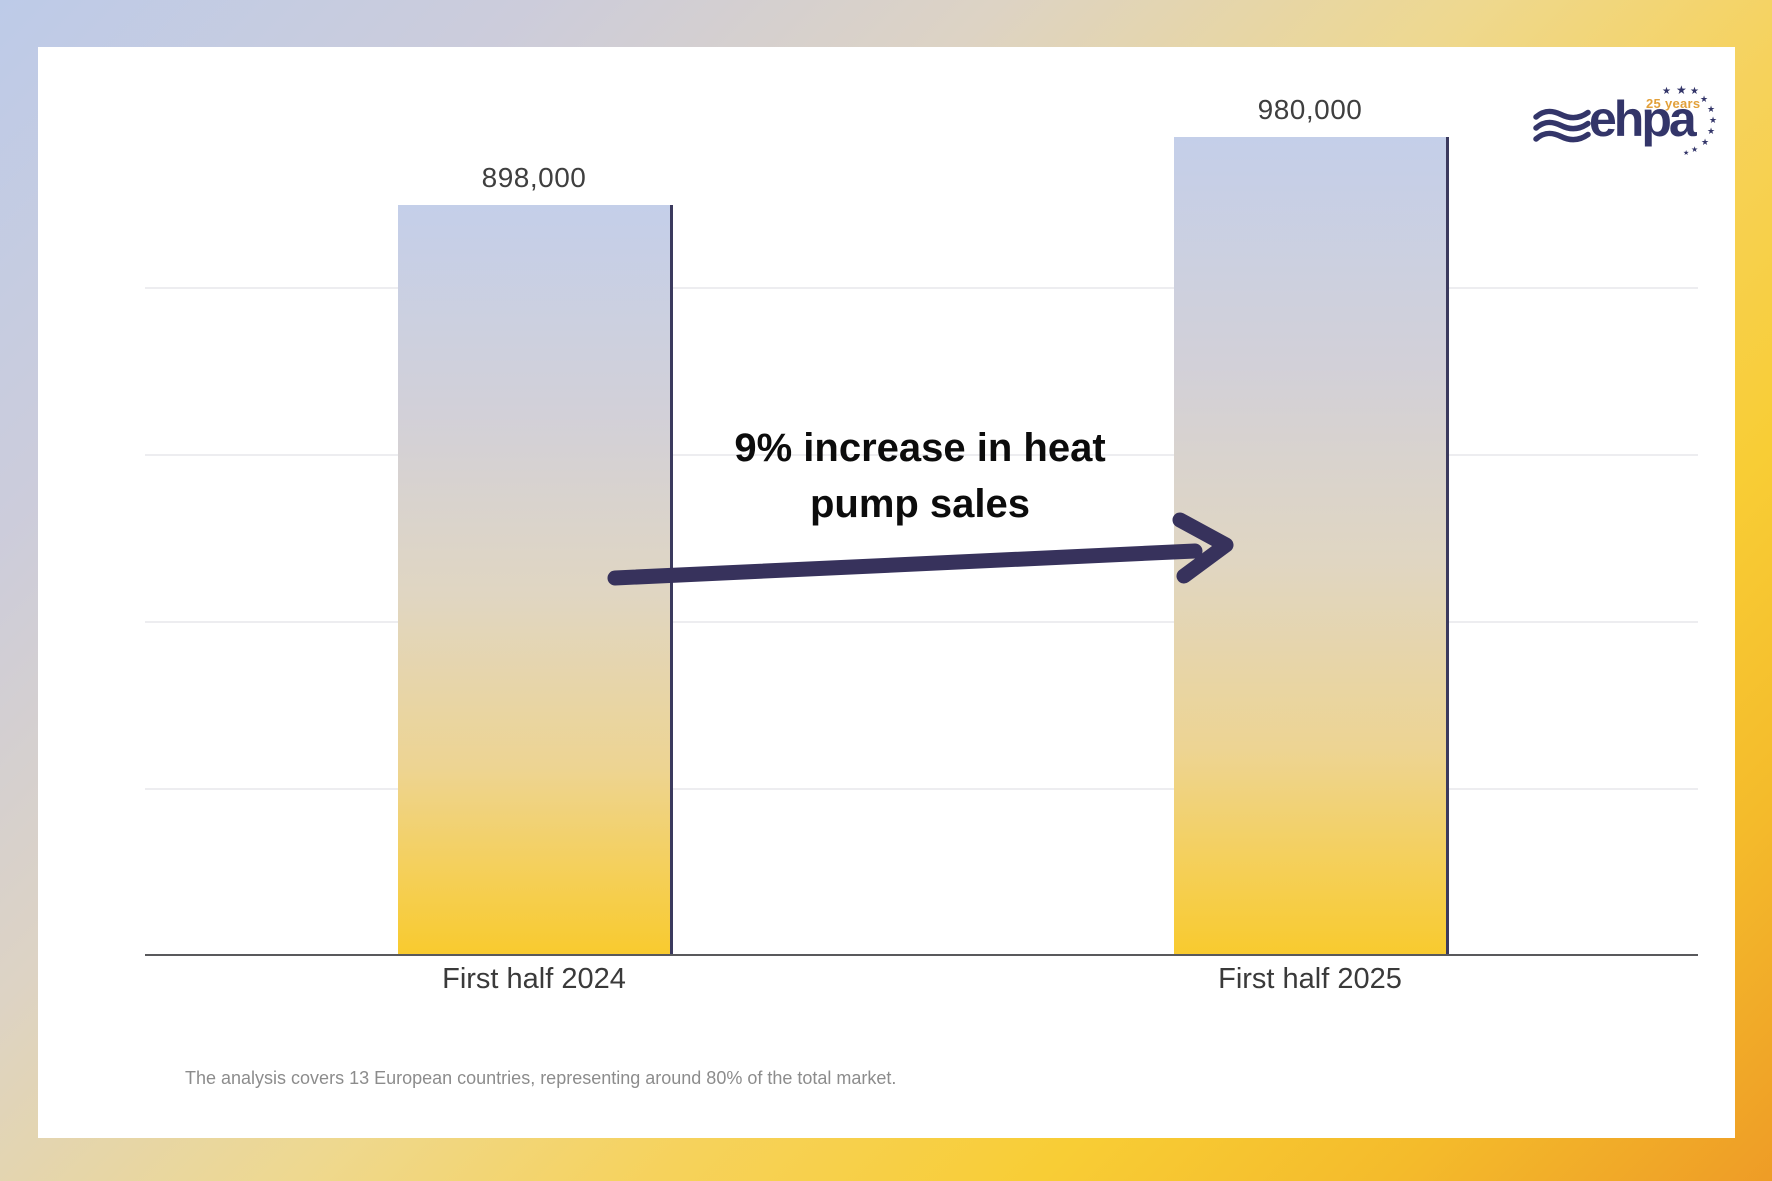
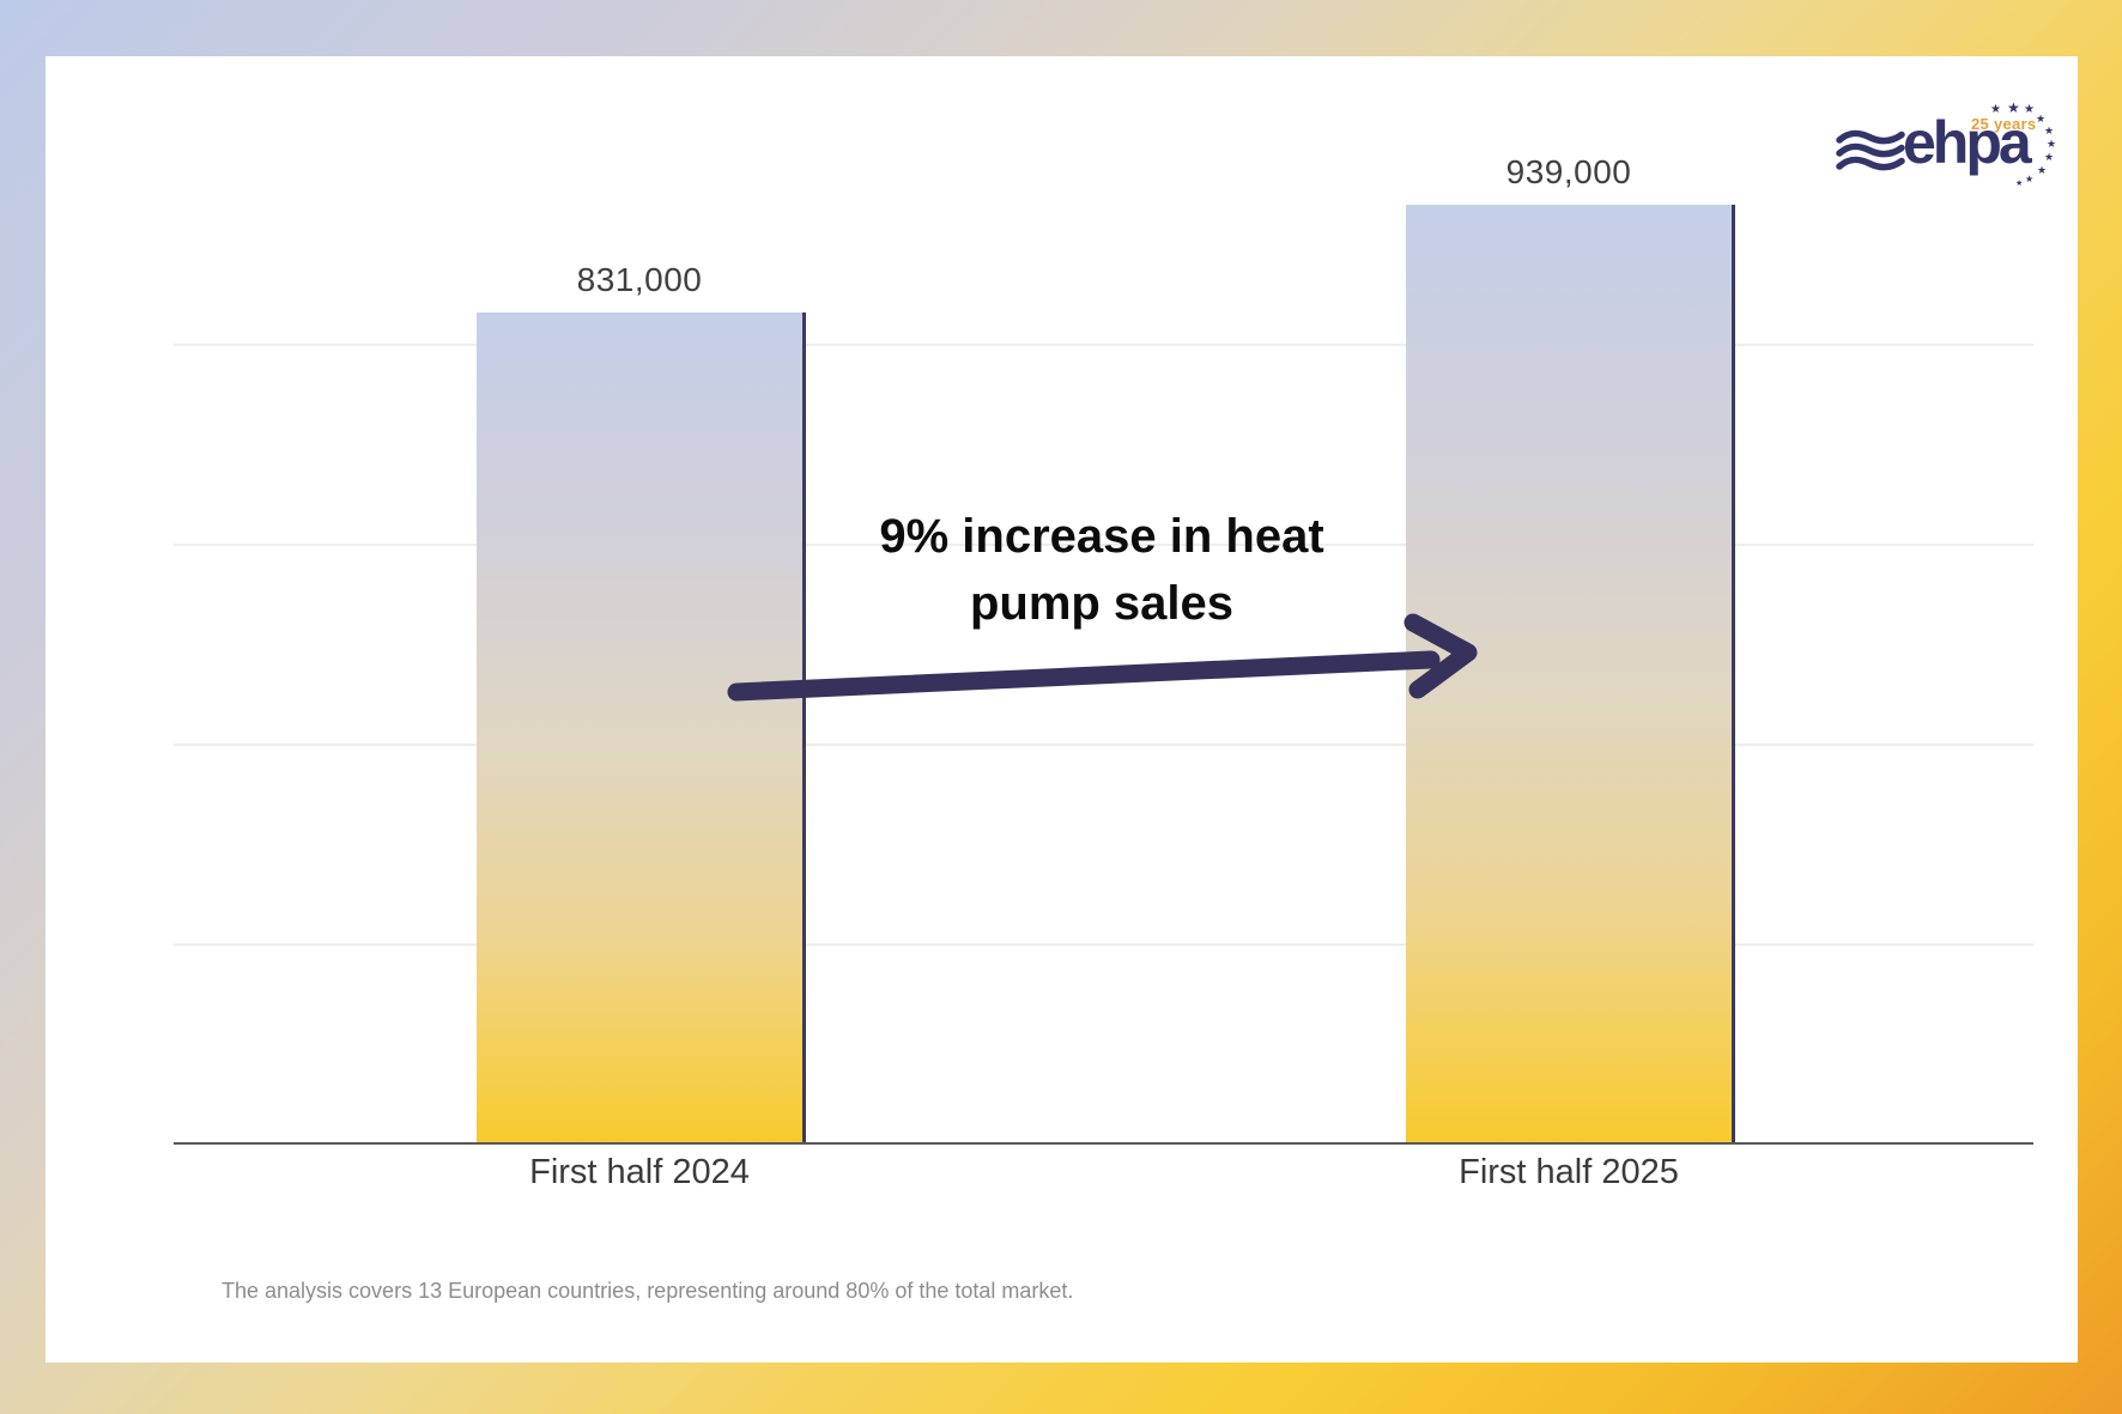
First half 2024: 898,000 -> 831,000
First half 2025: 980,000 -> 939,000
